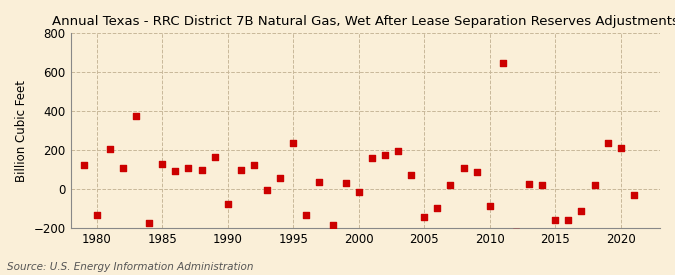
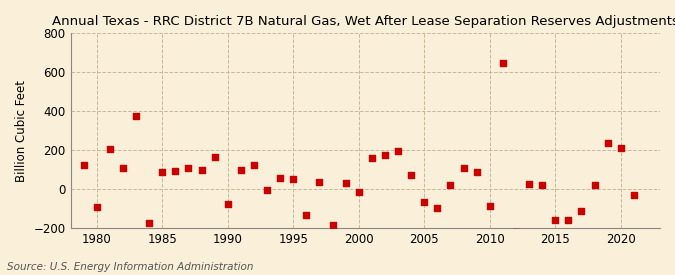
1980: -130 -> -90
1985: 130 -> 90
1995: 240 -> 60
2005: -140 -> -60
